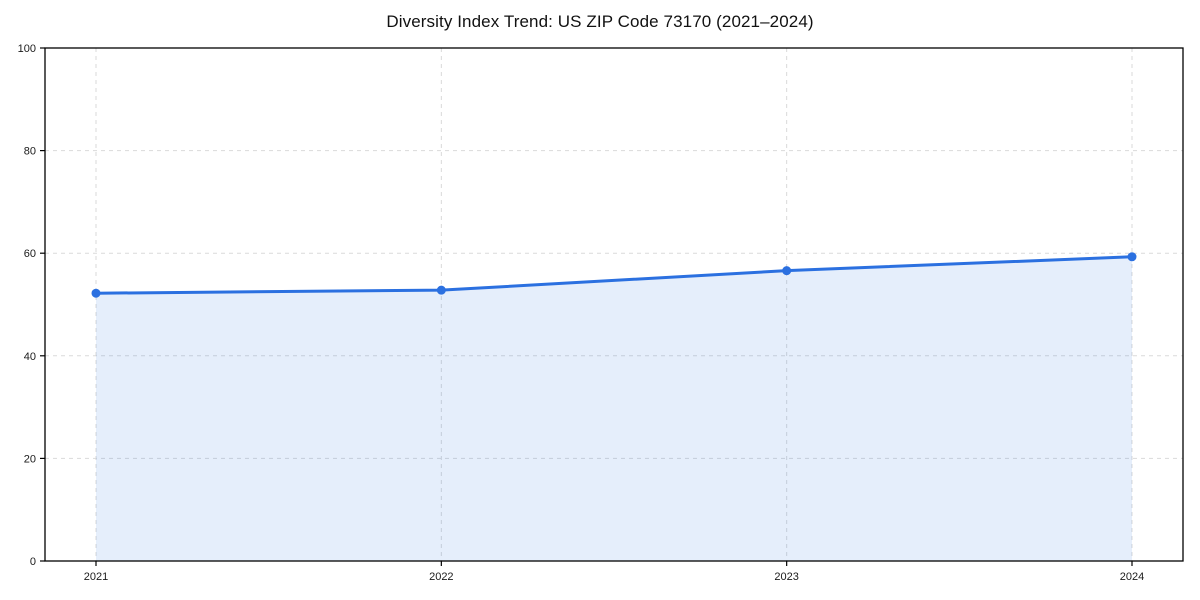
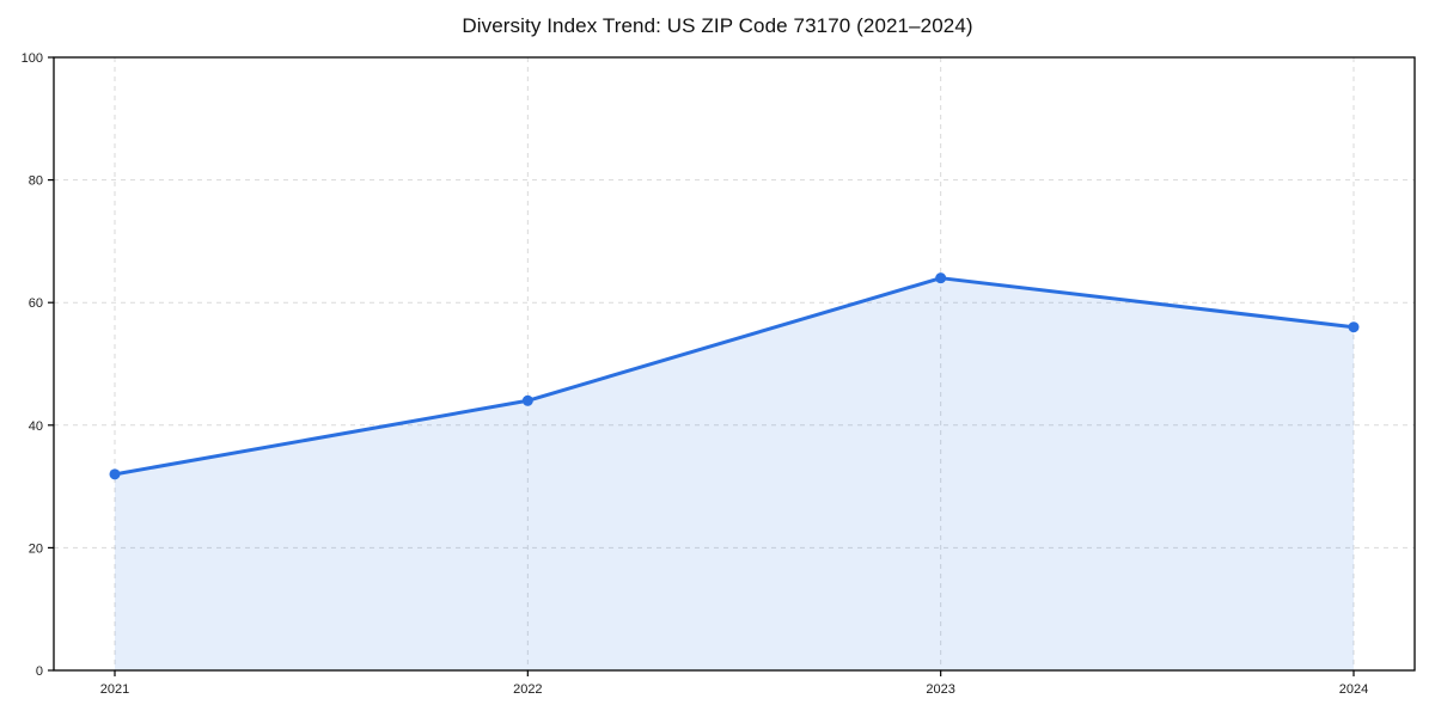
2021: 52 -> 32
2022: 53 -> 44
2023: 57 -> 64
2024: 59 -> 56
